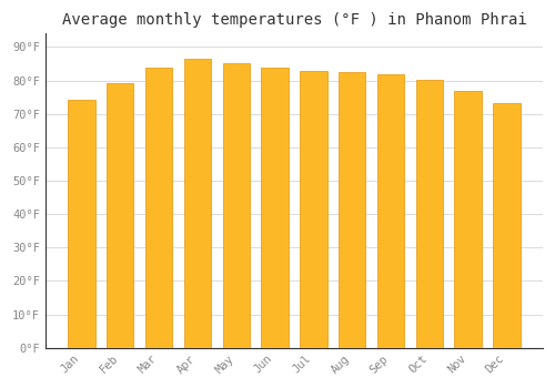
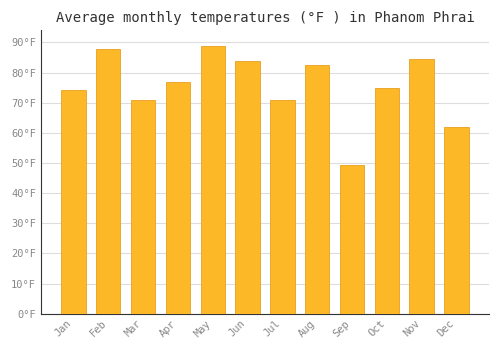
Feb: 79.2°F -> 88.0°F
Mar: 84.0°F -> 71.0°F
Apr: 86.4°F -> 77.0°F
May: 85.1°F -> 89.0°F
Jul: 82.9°F -> 71.0°F
Sep: 81.9°F -> 49.5°F
Oct: 80.2°F -> 75.0°F
Nov: 76.8°F -> 84.5°F
Dec: 73.4°F -> 62.0°F
